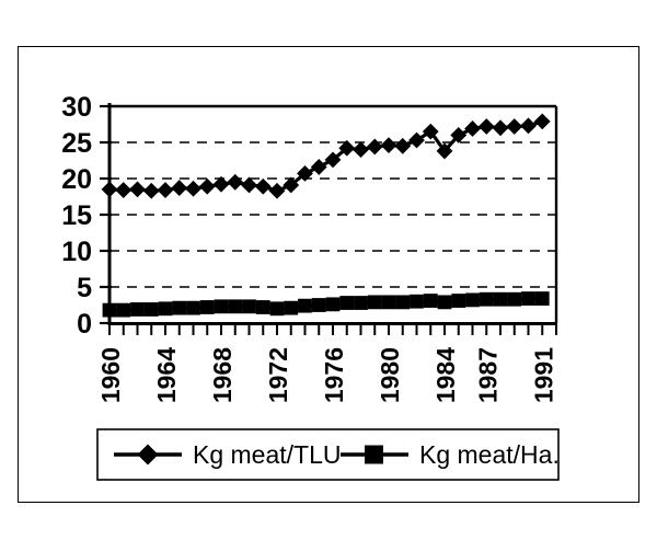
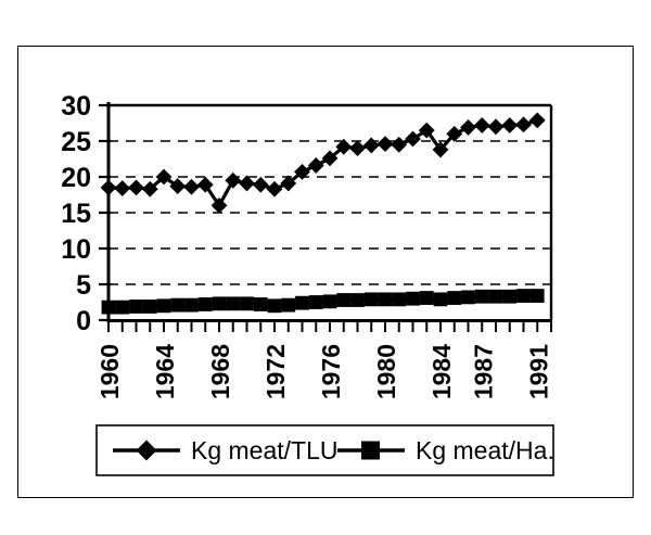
Kg meat/TLU/1964: 18 -> 20
Kg meat/TLU/1968: 19 -> 16
